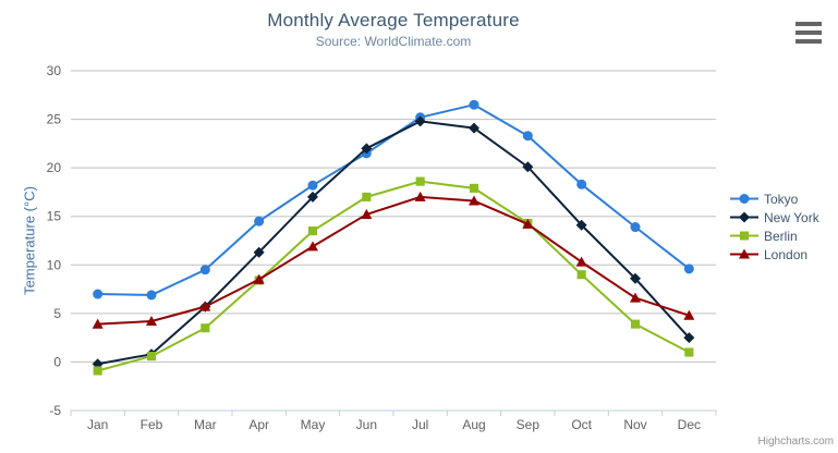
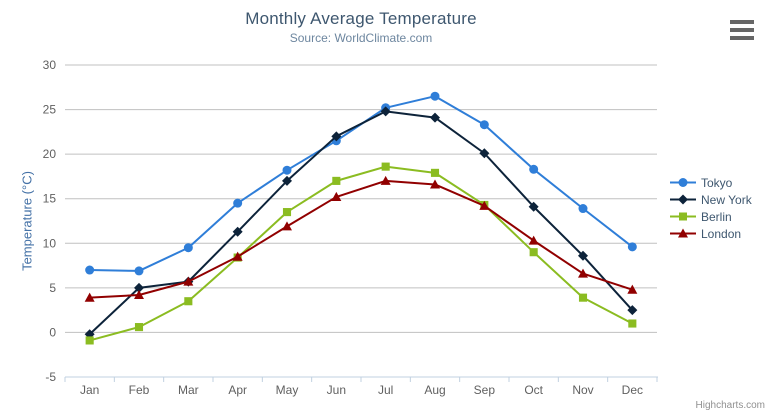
New York/Feb: 1 -> 5
